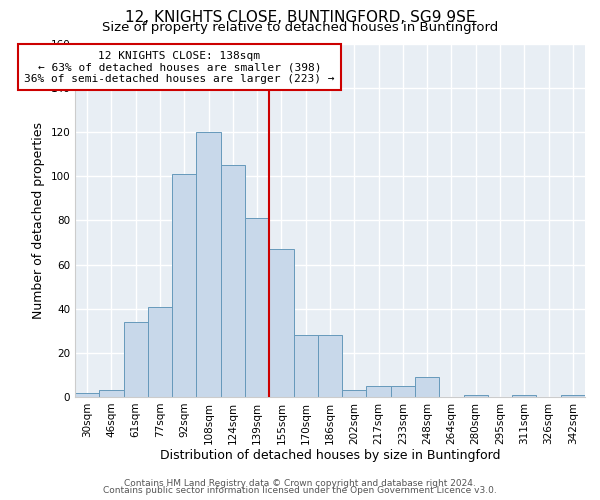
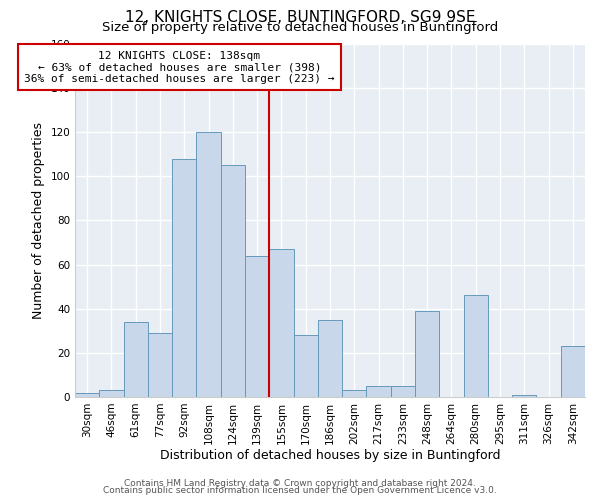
77sqm: 41 -> 29
92sqm: 101 -> 108
139sqm: 81 -> 64
186sqm: 28 -> 35
248sqm: 9 -> 39
280sqm: 1 -> 46
342sqm: 1 -> 23
